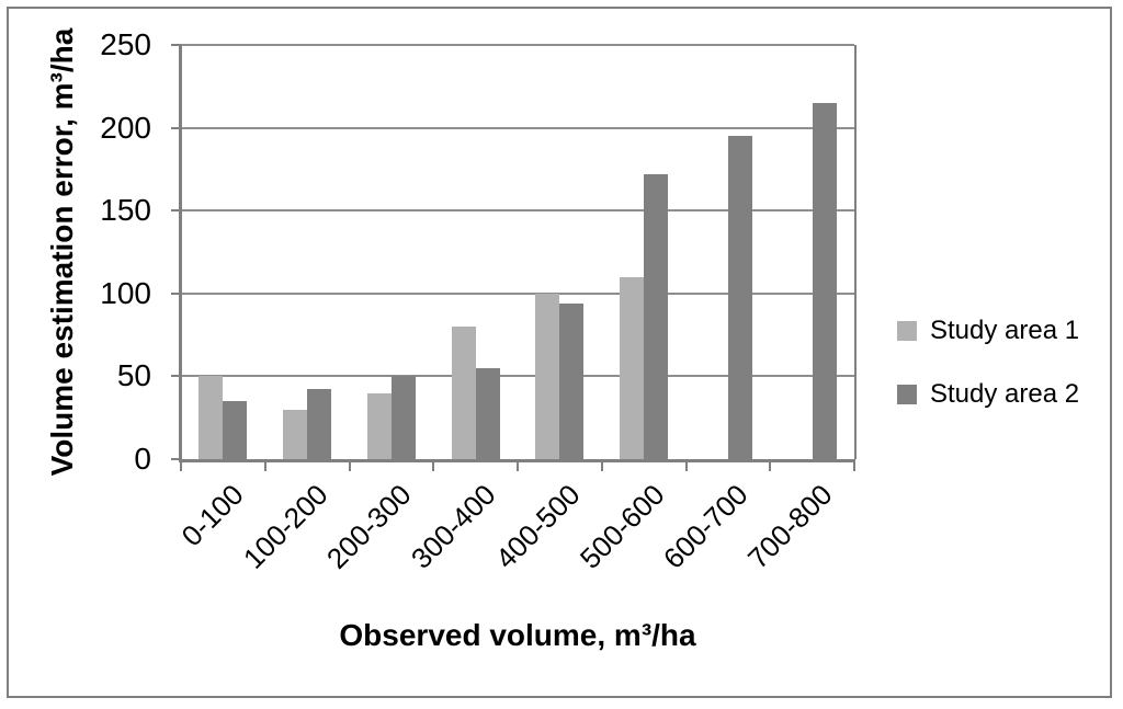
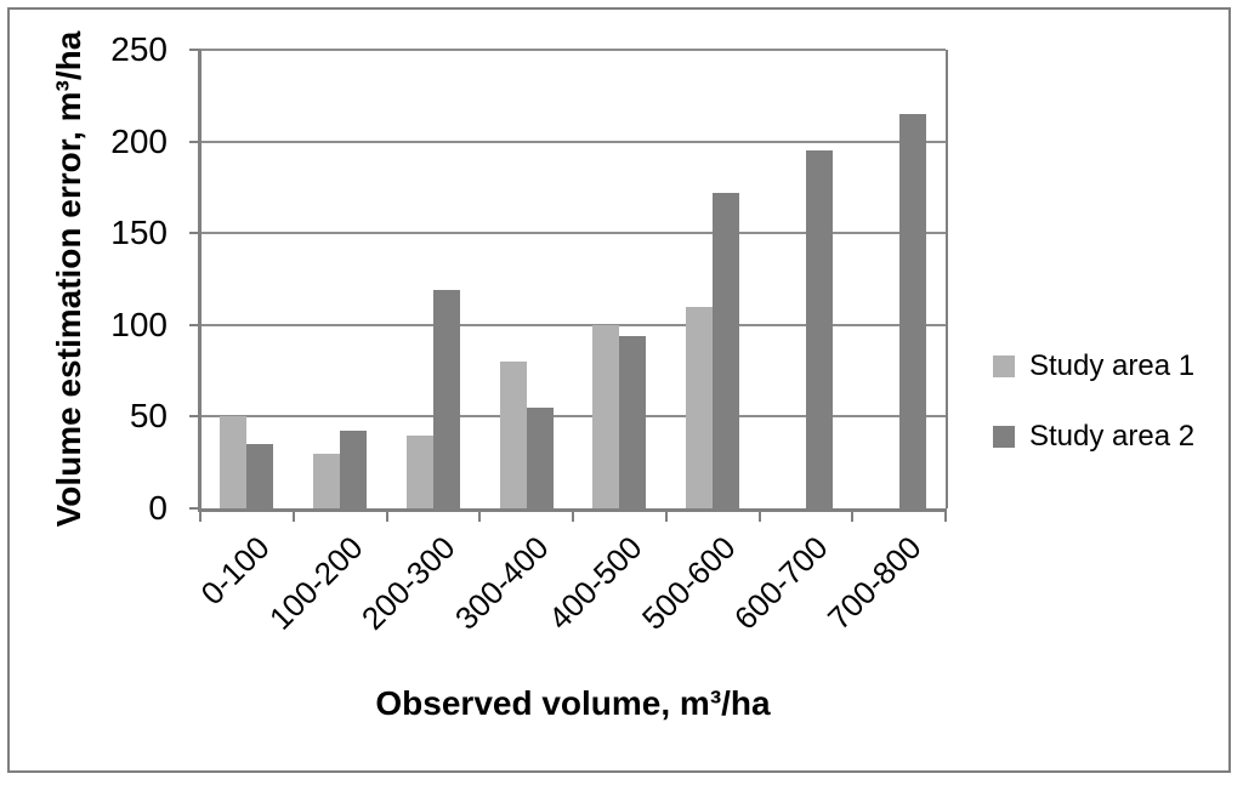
Study area 2/200-300: 50 -> 119
